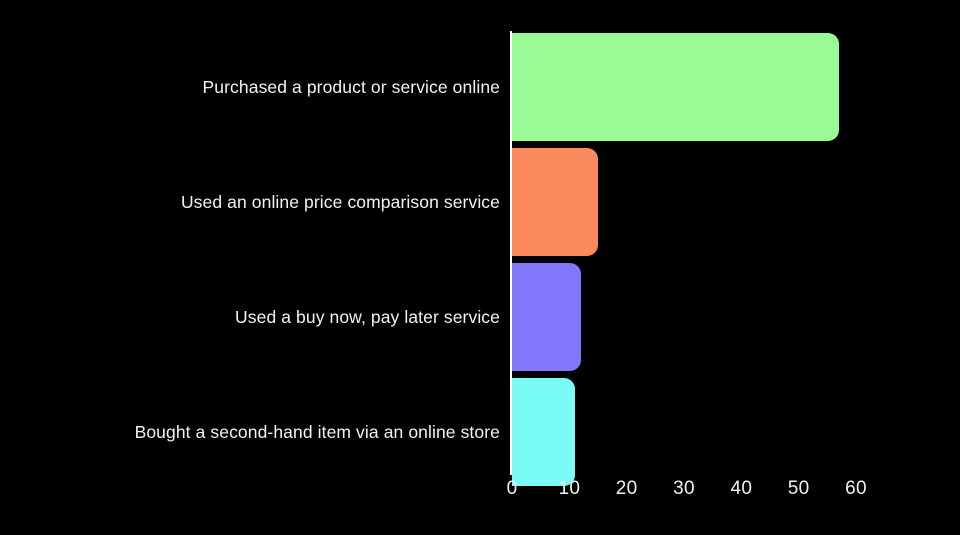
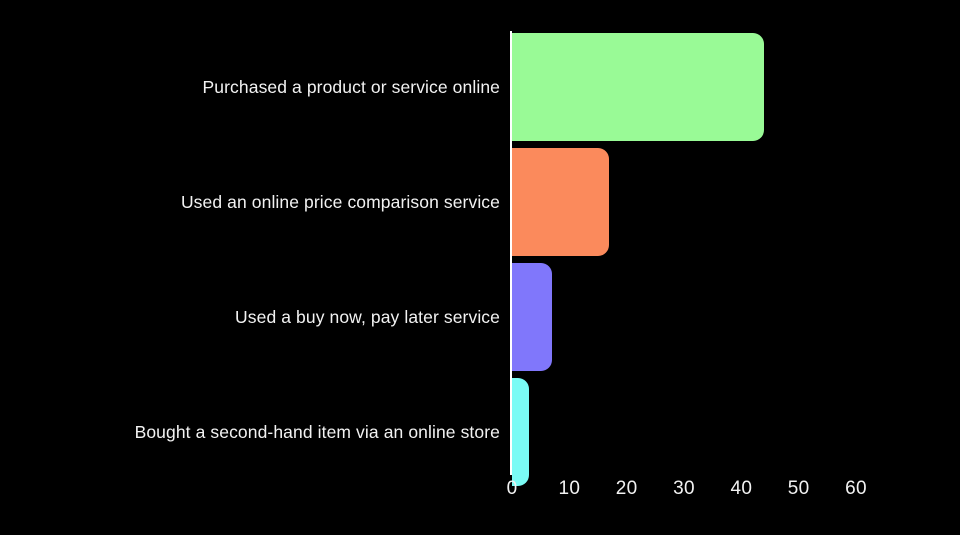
Purchased a product or service online: 57 -> 44
Used an online price comparison service: 15 -> 17
Used a buy now, pay later service: 12 -> 7
Bought a second-hand item via an online store: 11 -> 3
